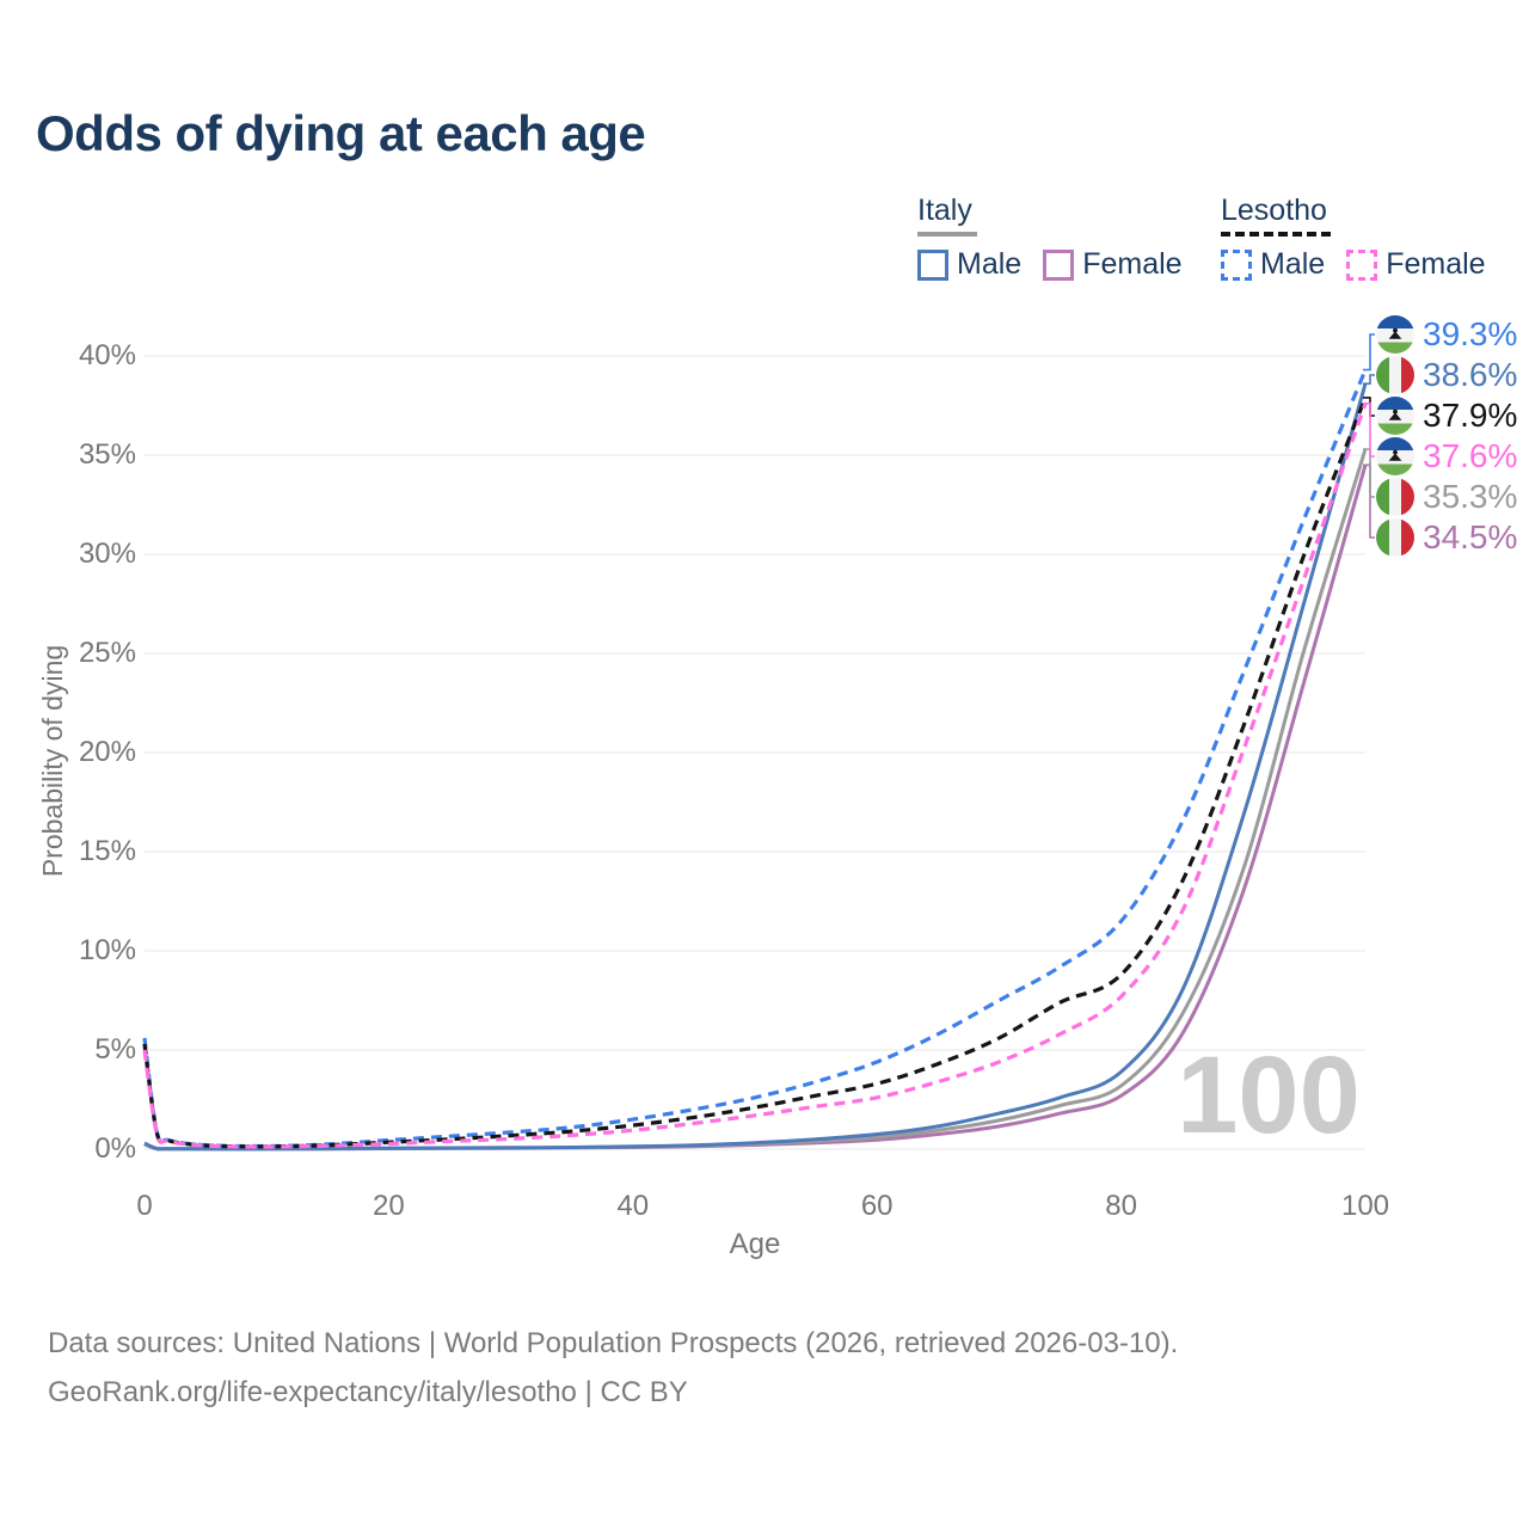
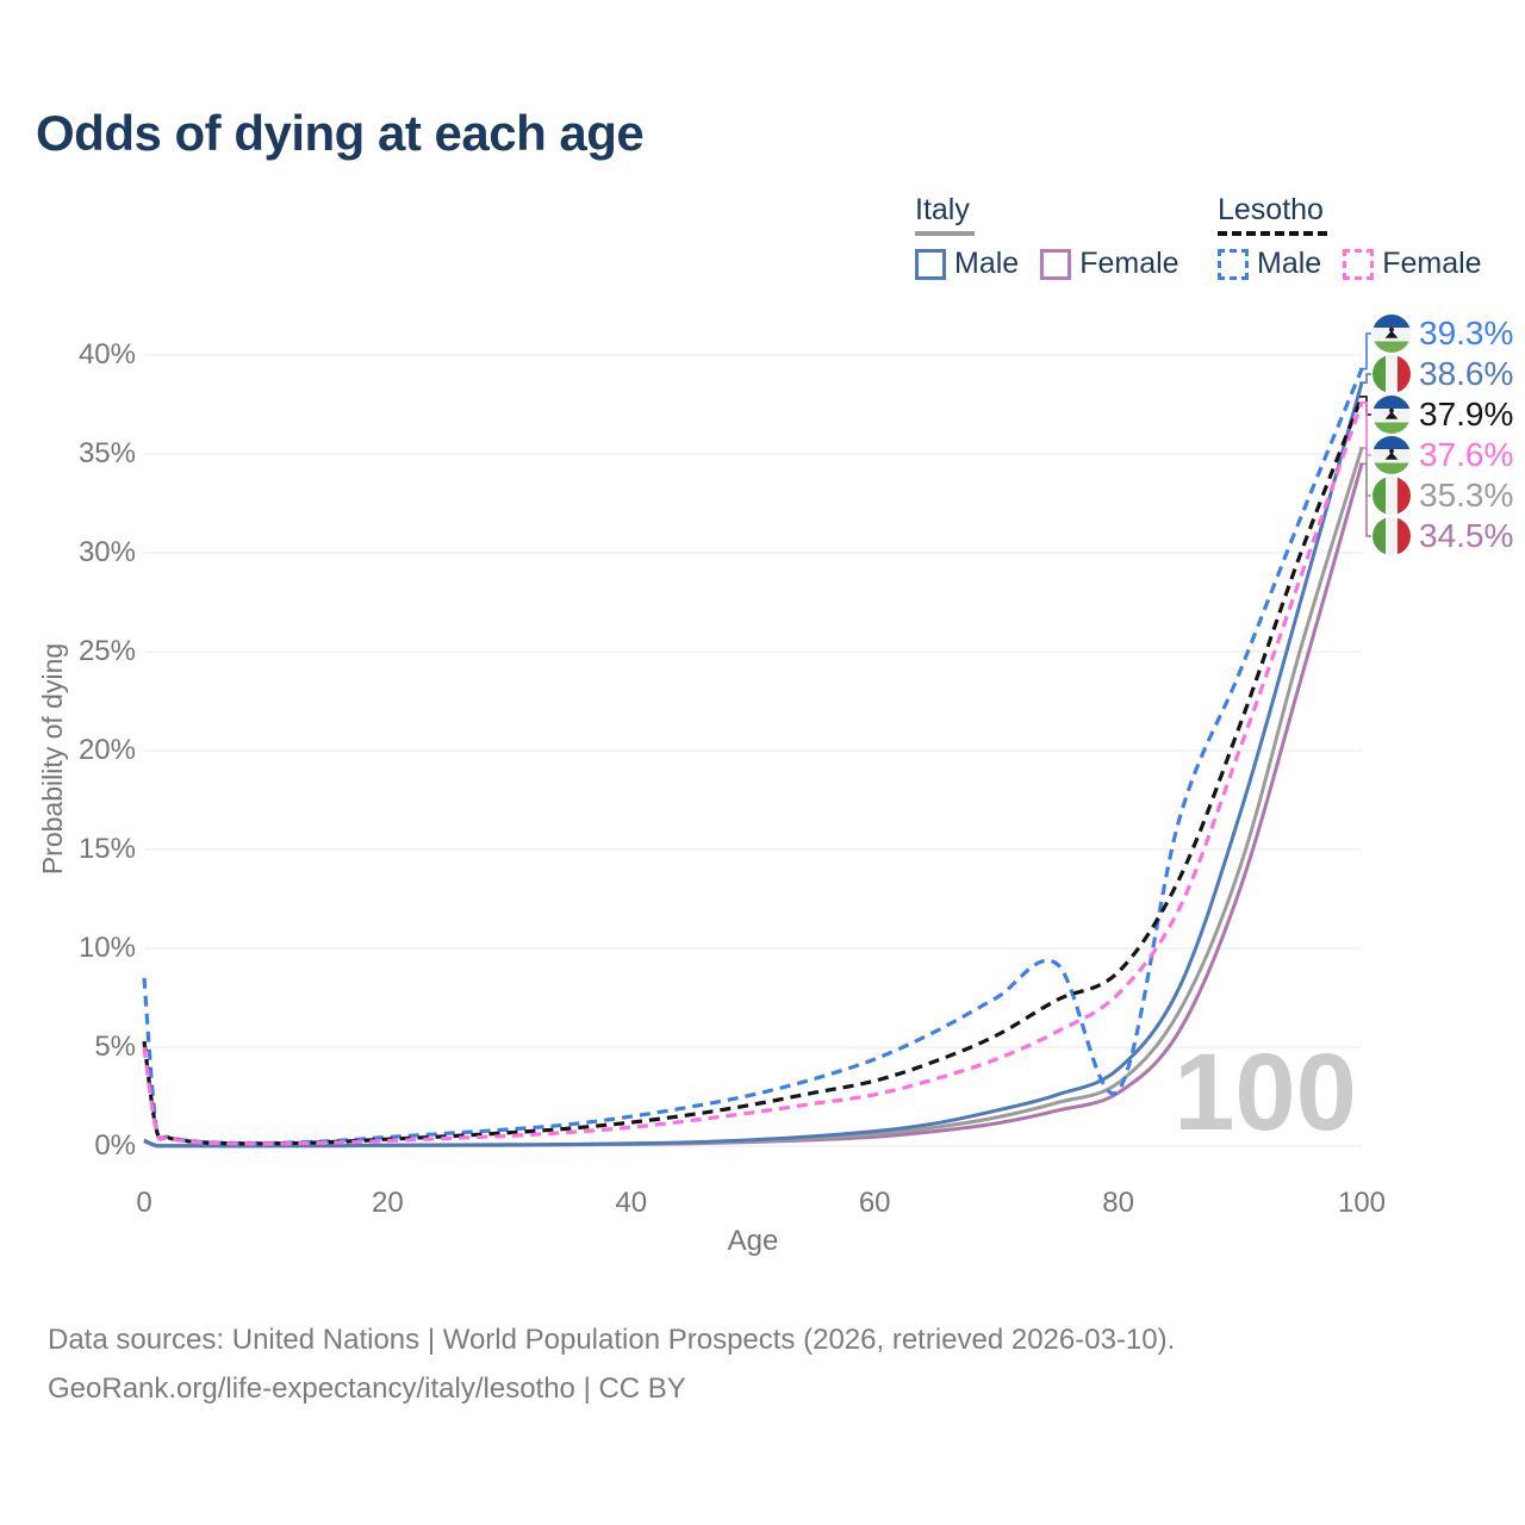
Lesotho Male/0: 5.6% -> 8.5%
Lesotho Male/80: 11.5% -> 2.8%
